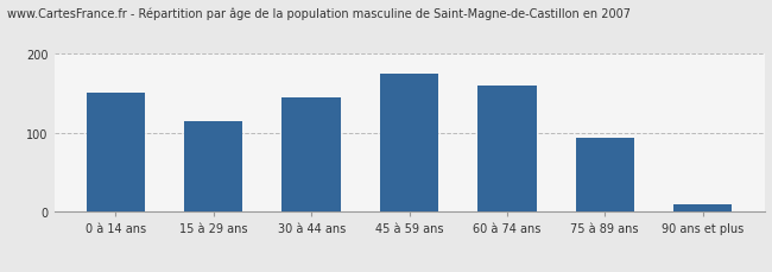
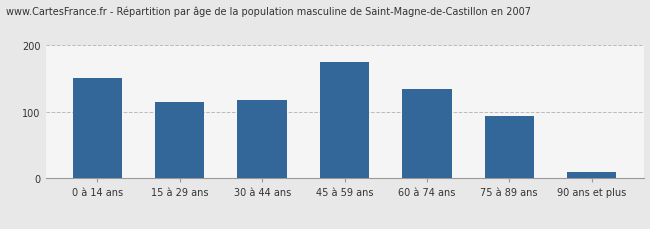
30 à 44 ans: 145 -> 118
60 à 74 ans: 160 -> 134
